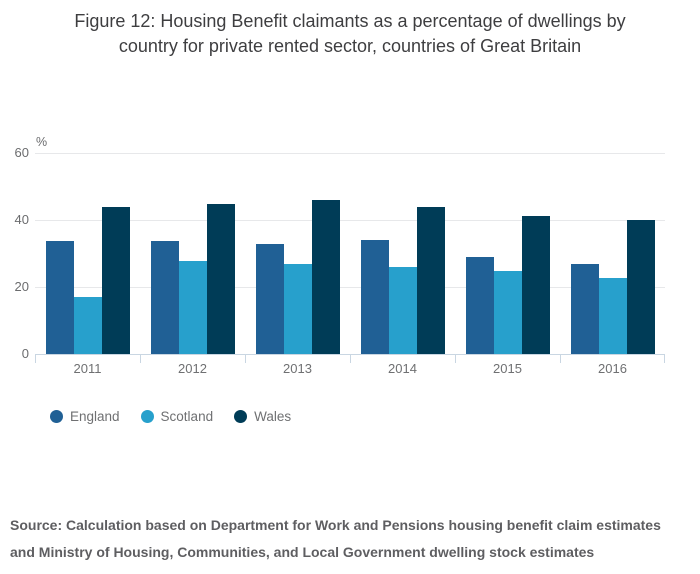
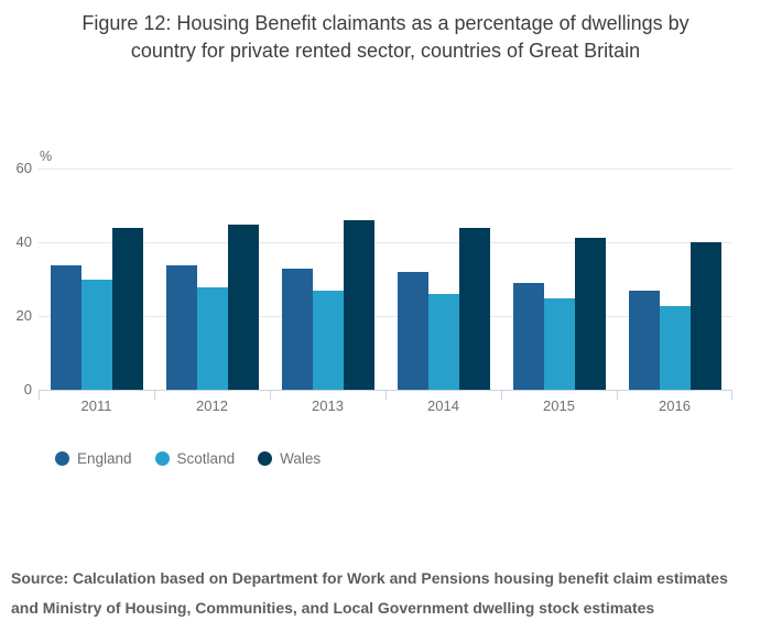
Scotland/2011: 17 -> 30
England/2014: 34 -> 32
